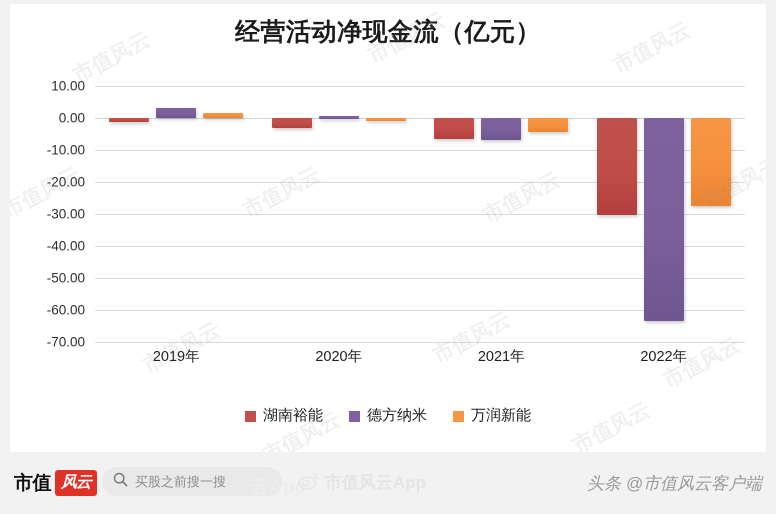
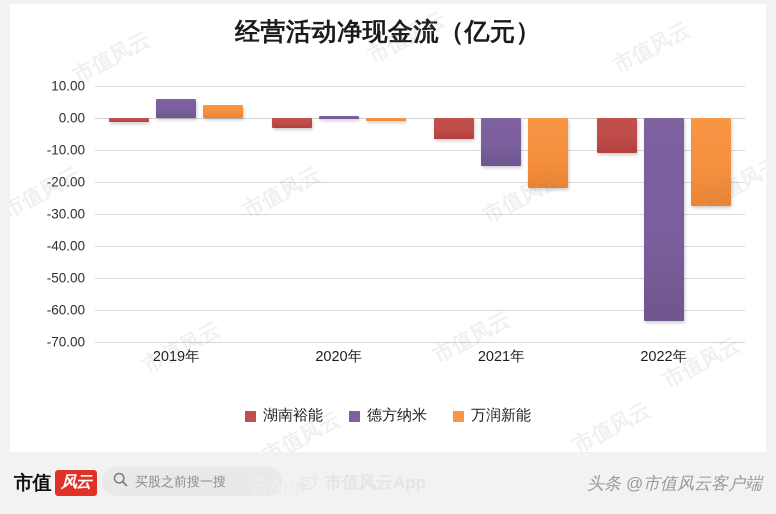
德方纳米/2019年: 3 -> 6
万润新能/2019年: 2 -> 4
德方纳米/2021年: -7 -> -15
万润新能/2021年: -4 -> -22
湖南裕能/2022年: -30 -> -11
